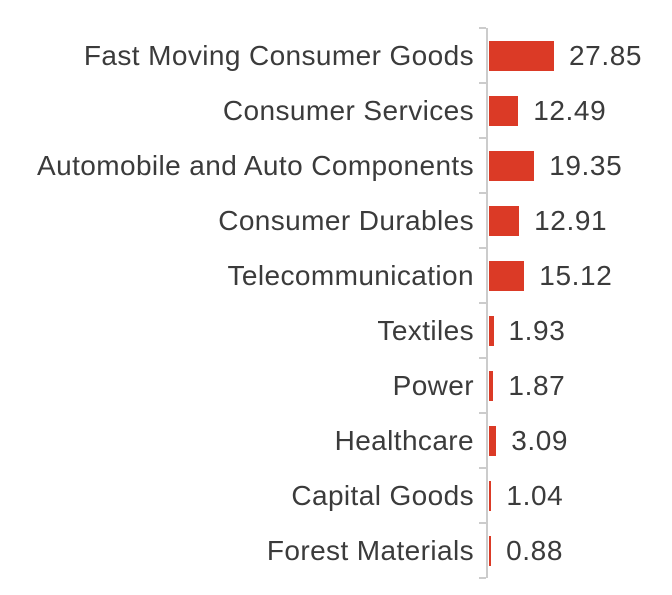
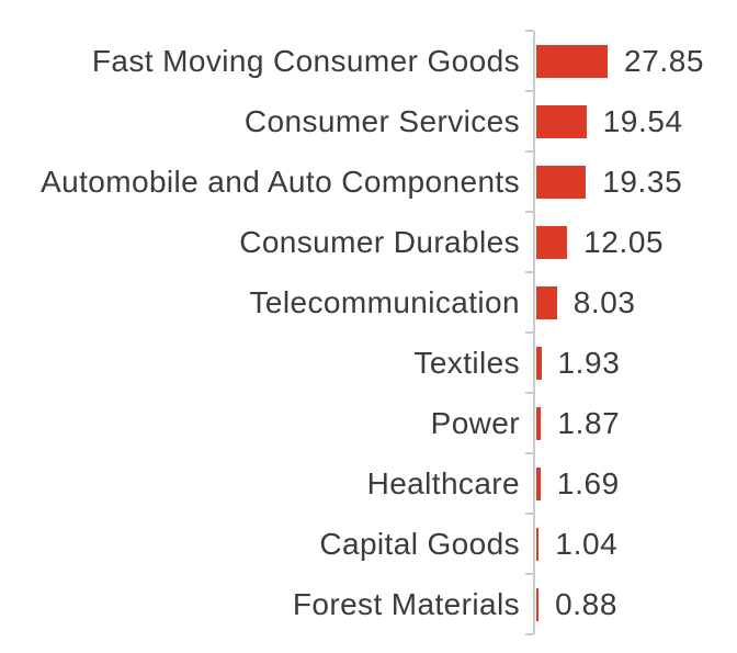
Consumer Services: 12.49 -> 19.54
Consumer Durables: 12.91 -> 12.05
Telecommunication: 15.12 -> 8.03
Healthcare: 3.09 -> 1.69
